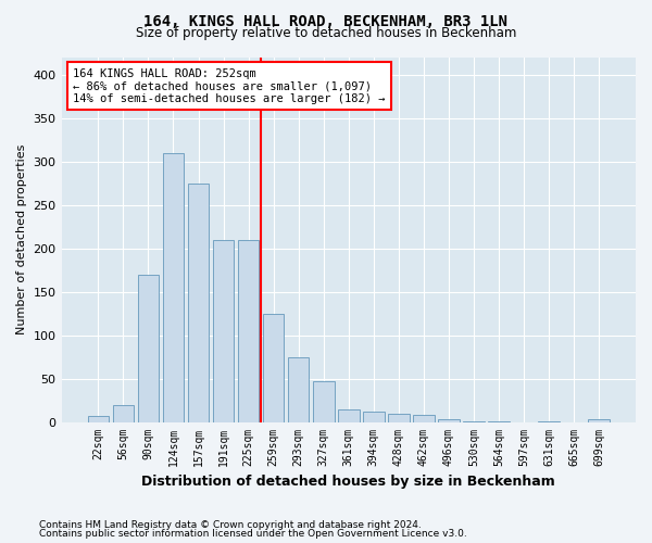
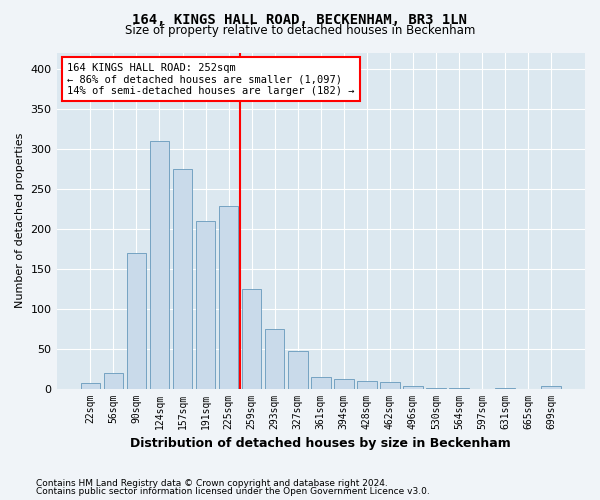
225sqm: 210 -> 228
